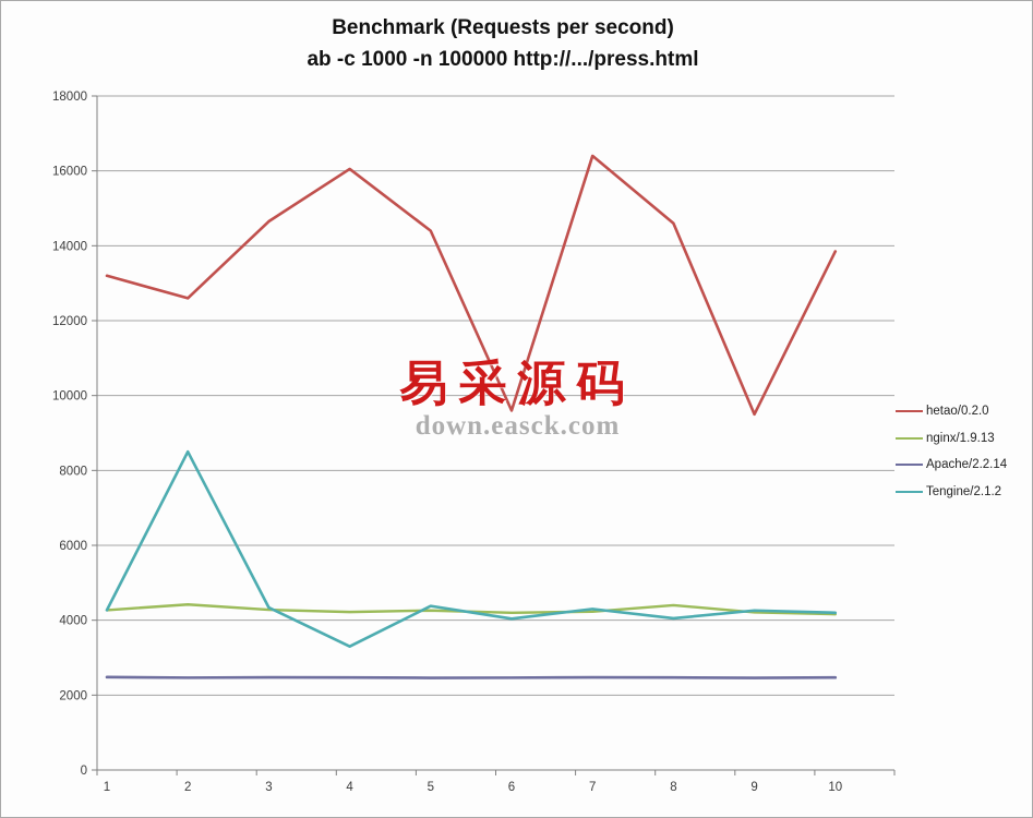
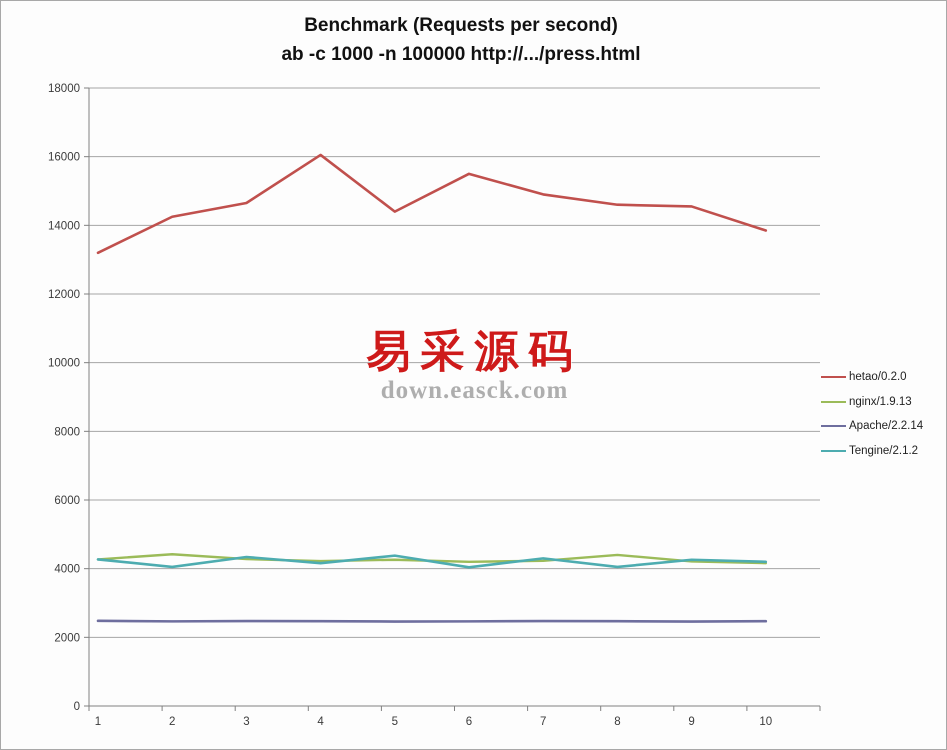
hetao/0.2.0/2: 12600 -> 14200
Tengine/2.1.2/2: 8500 -> 4000
Tengine/2.1.2/4: 3300 -> 4200
hetao/0.2.0/6: 9600 -> 15500
hetao/0.2.0/7: 16400 -> 14900
hetao/0.2.0/9: 9500 -> 14600
